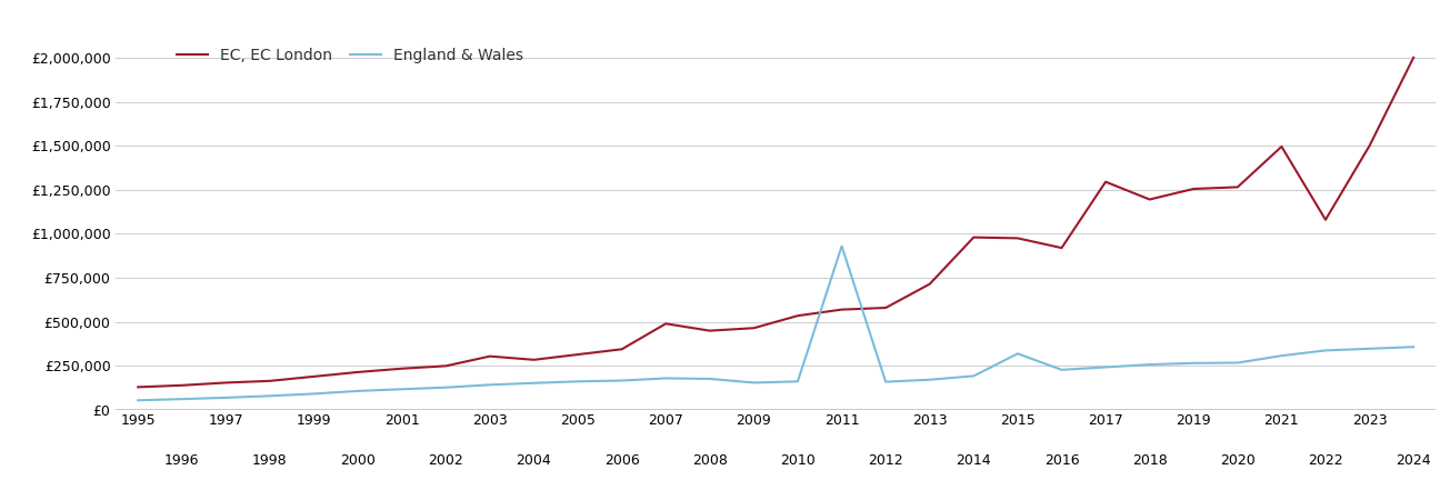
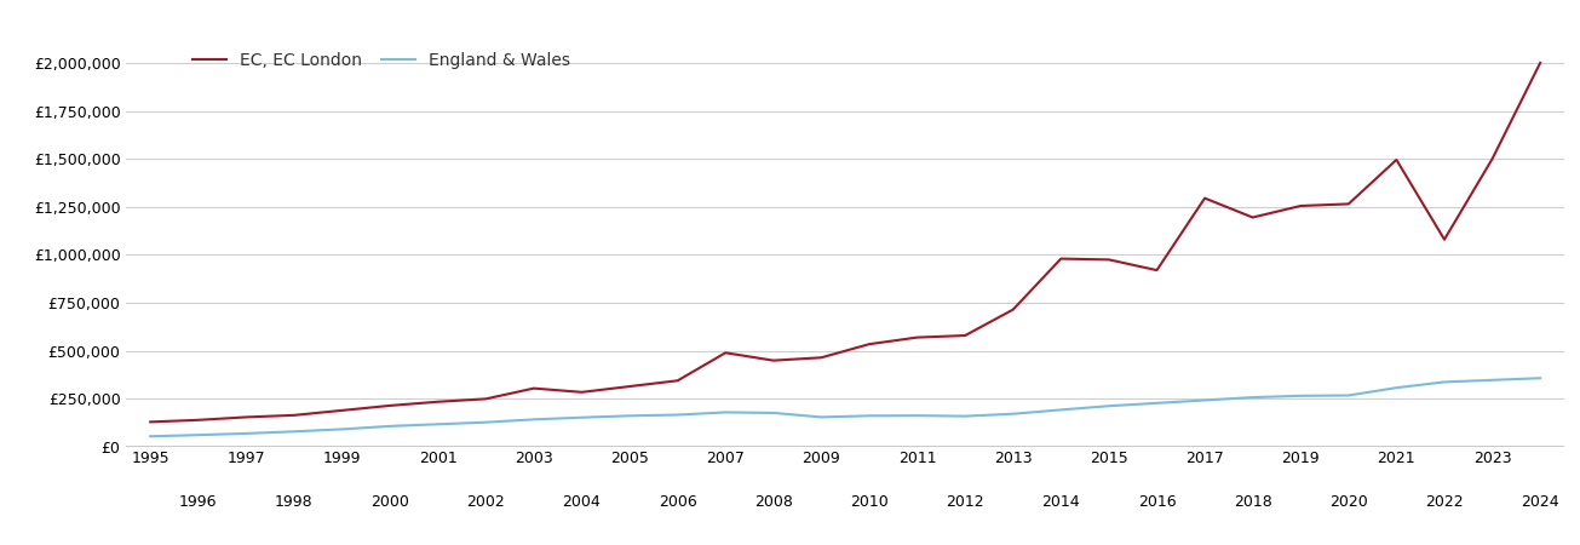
England & Wales/2011: £930,000 -> £160,000
England & Wales/2015: £320,000 -> £210,000
